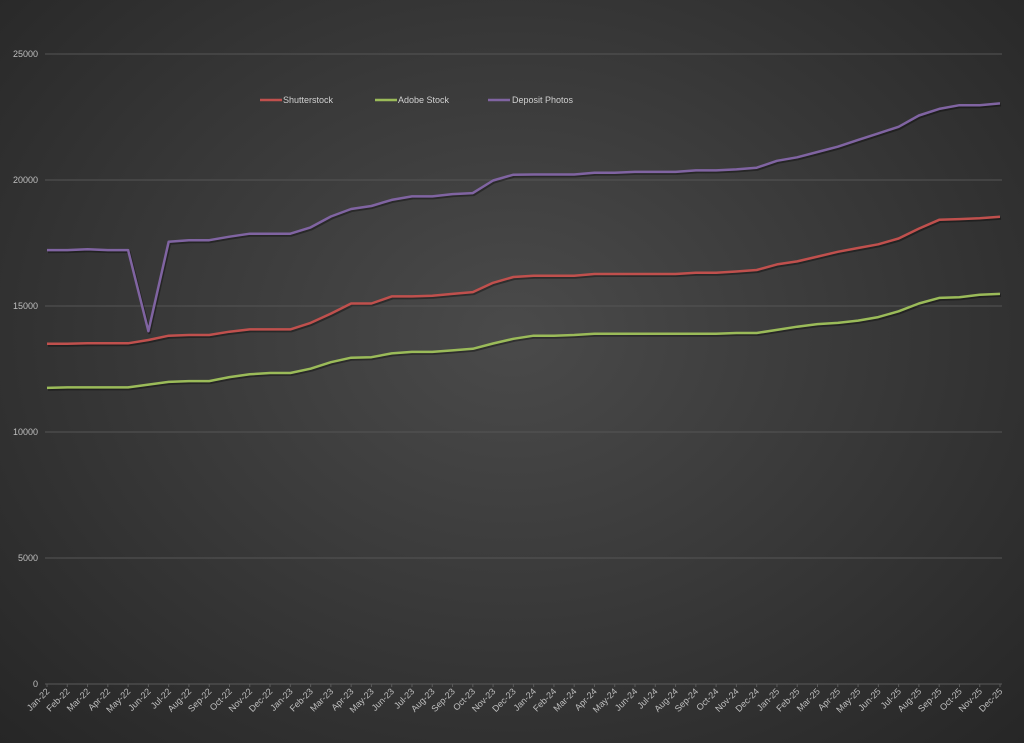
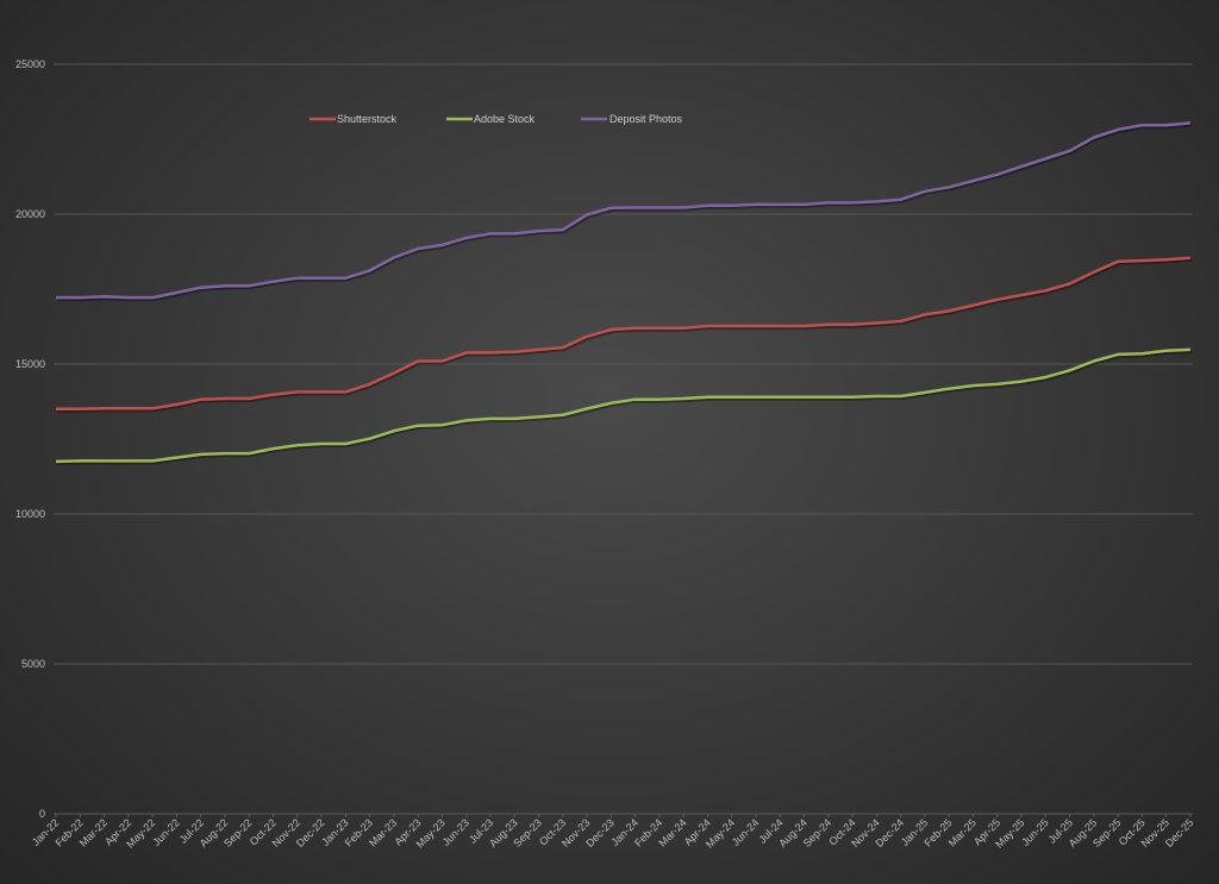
Deposit Photos/Jun-22: 14000 -> 17400
